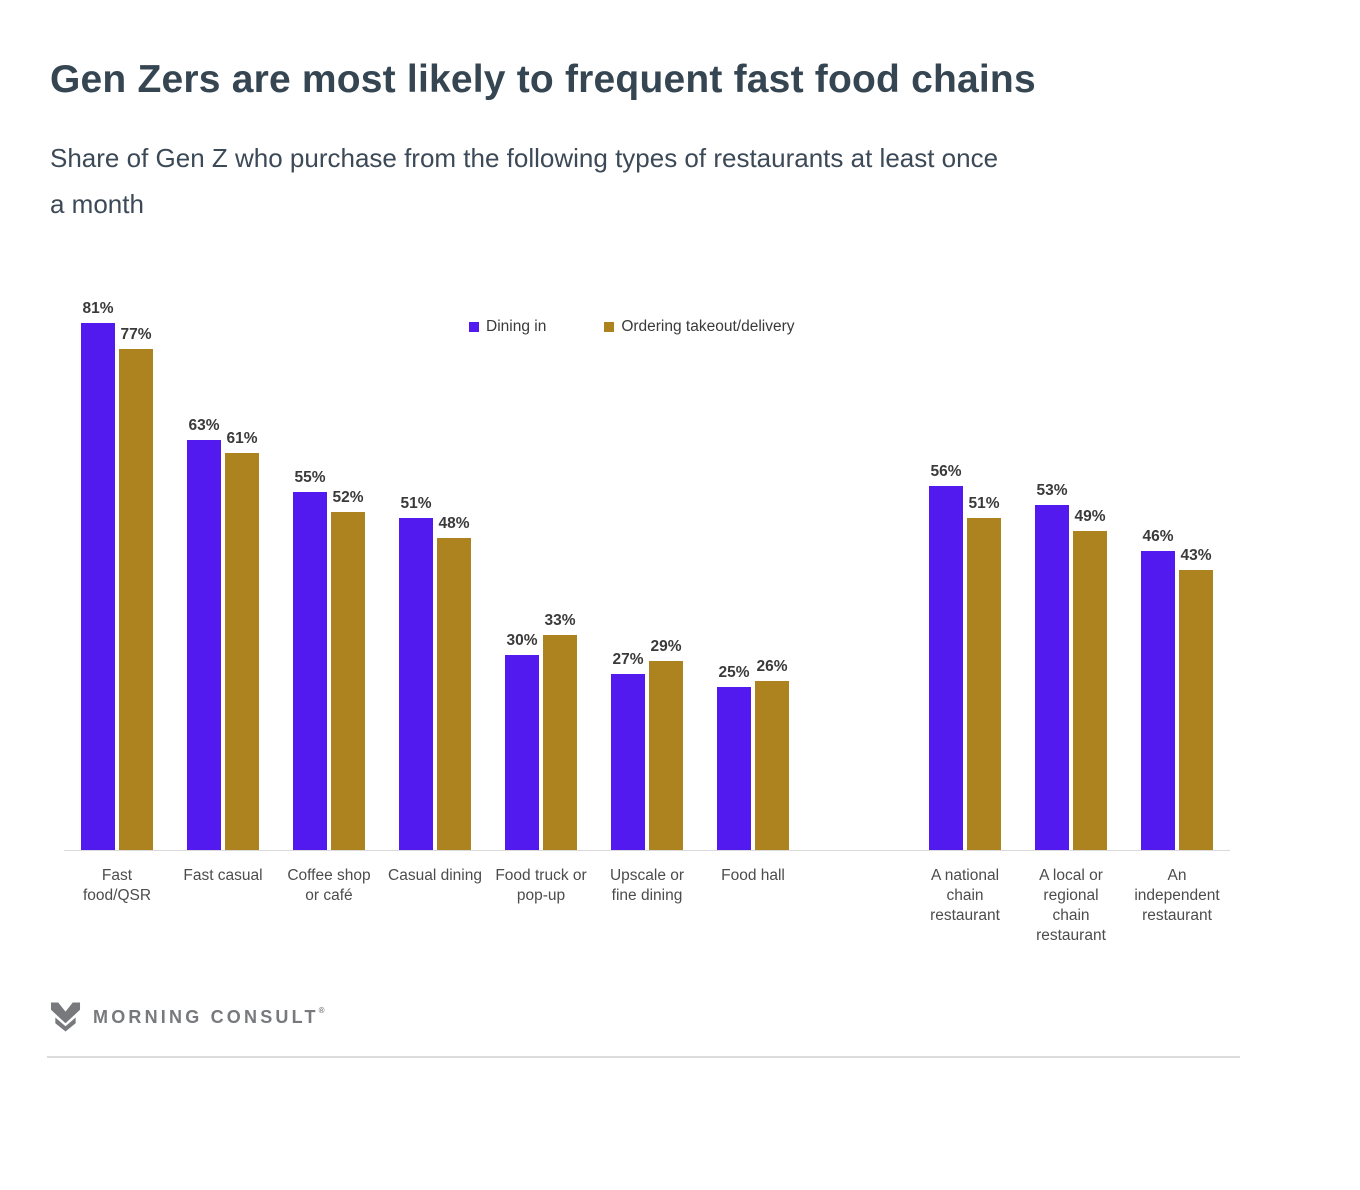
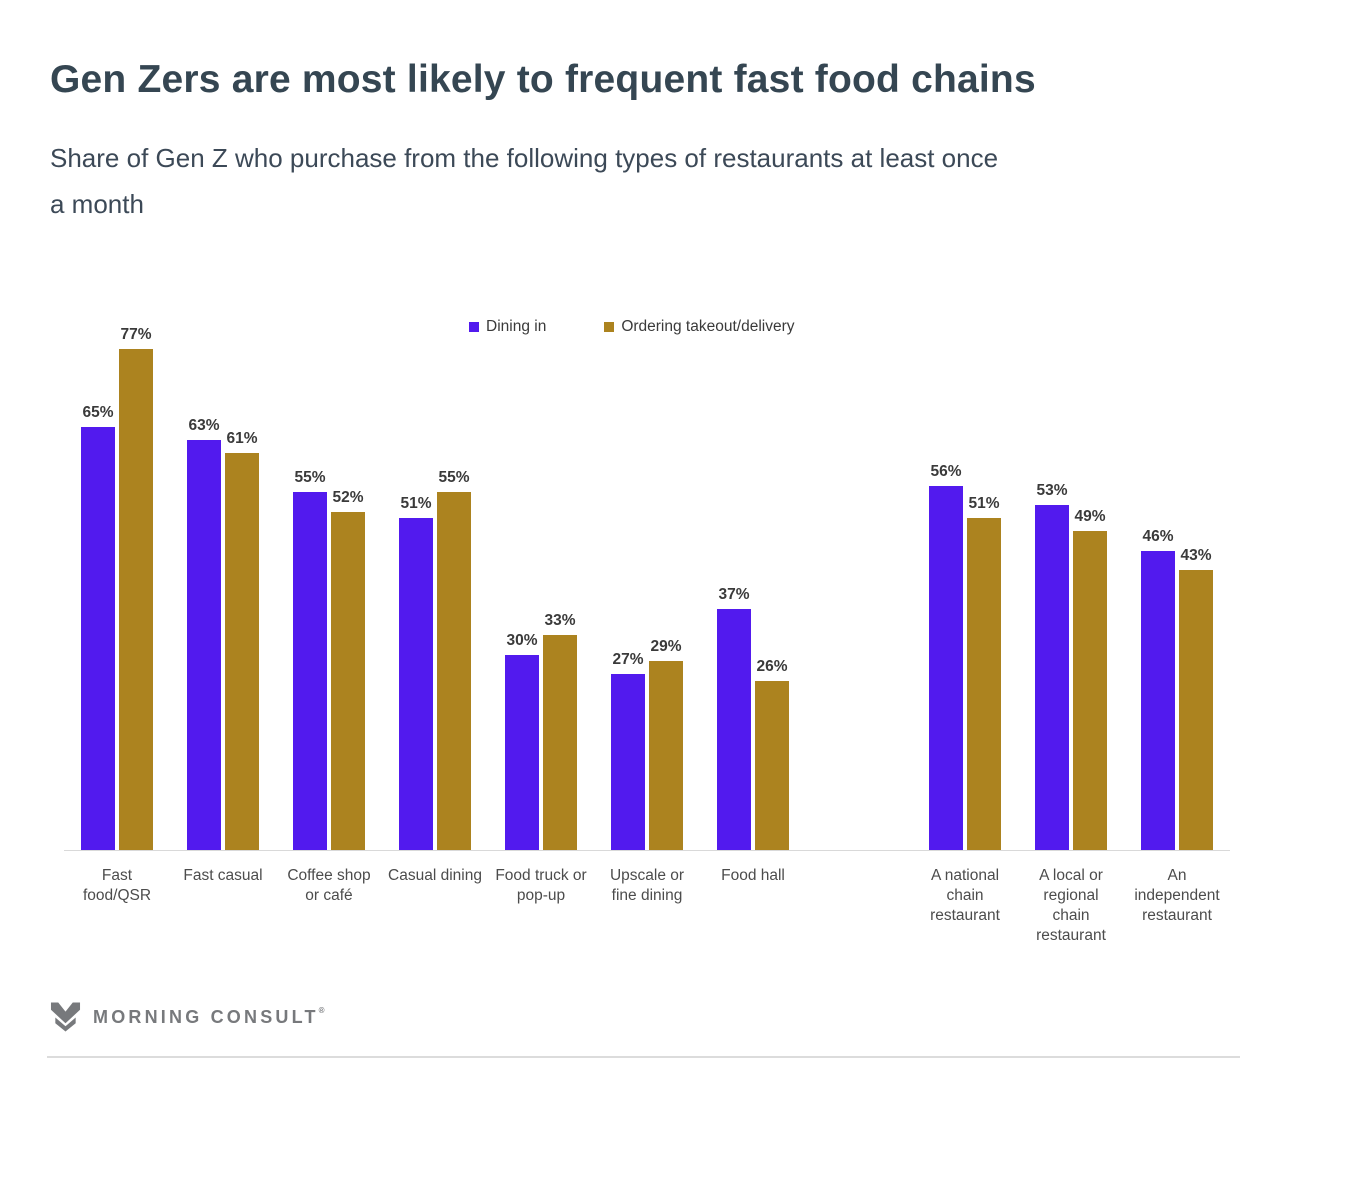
Dining in/Fast food/QSR: 81% -> 65%
Ordering takeout/delivery/Casual dining: 48% -> 55%
Dining in/Food hall: 25% -> 37%
